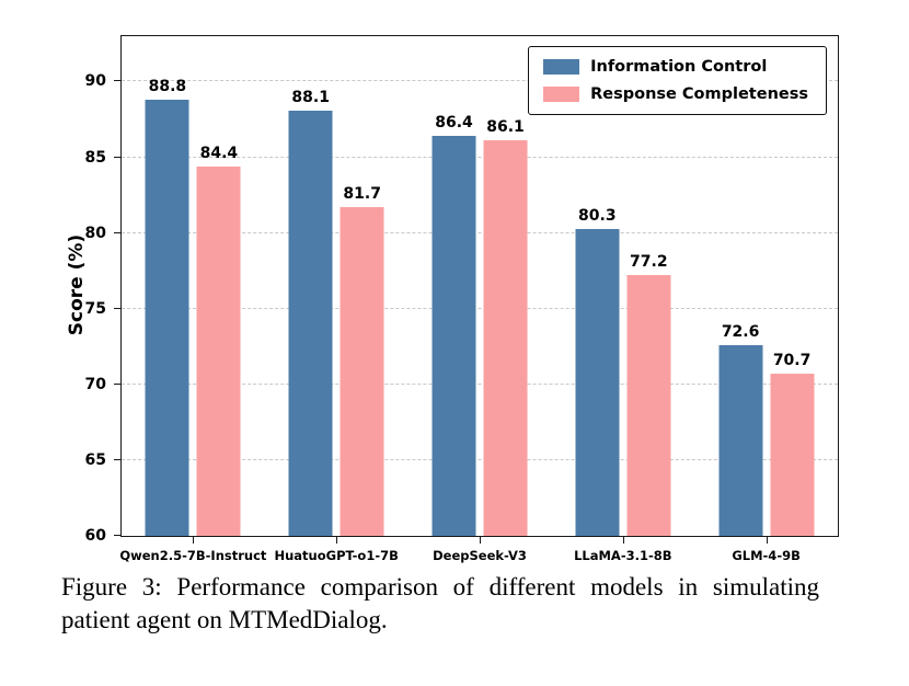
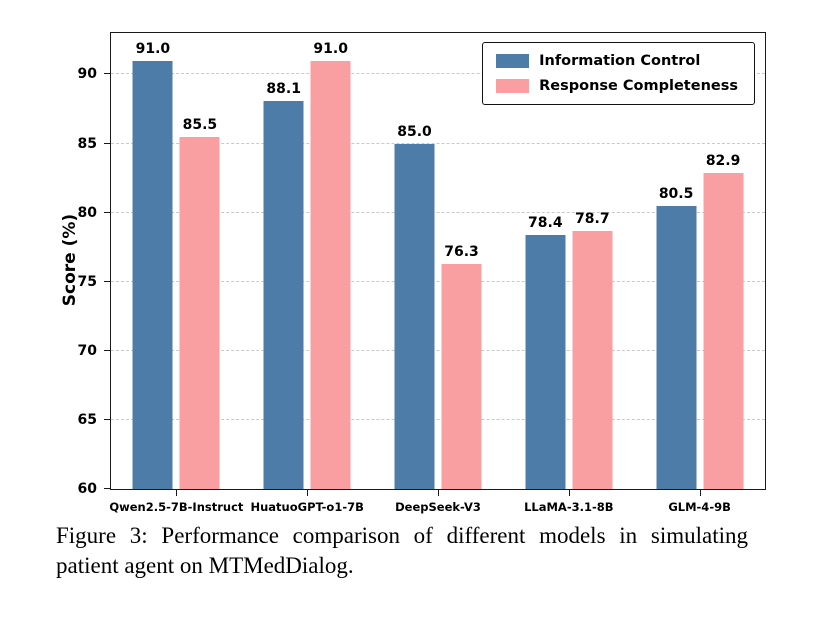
Information Control/Qwen2.5-7B-Instruct: 88.8 -> 91.0
Response Completeness/Qwen2.5-7B-Instruct: 84.4 -> 85.5
Response Completeness/HuatuoGPT-o1-7B: 81.7 -> 91.0
Information Control/DeepSeek-V3: 86.4 -> 85.0
Response Completeness/DeepSeek-V3: 86.1 -> 76.3
Information Control/LLaMA-3.1-8B: 80.3 -> 78.4
Response Completeness/LLaMA-3.1-8B: 77.2 -> 78.7
Information Control/GLM-4-9B: 72.6 -> 80.5
Response Completeness/GLM-4-9B: 70.7 -> 82.9
